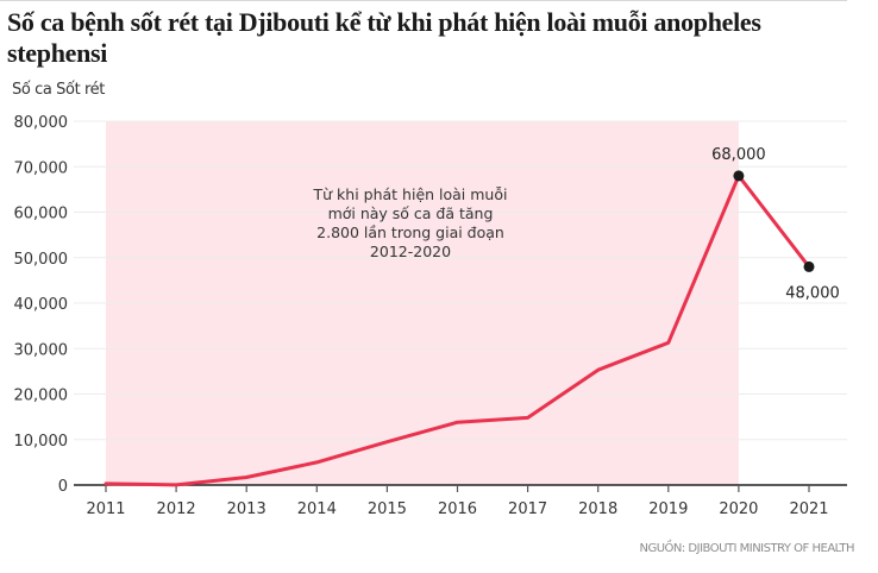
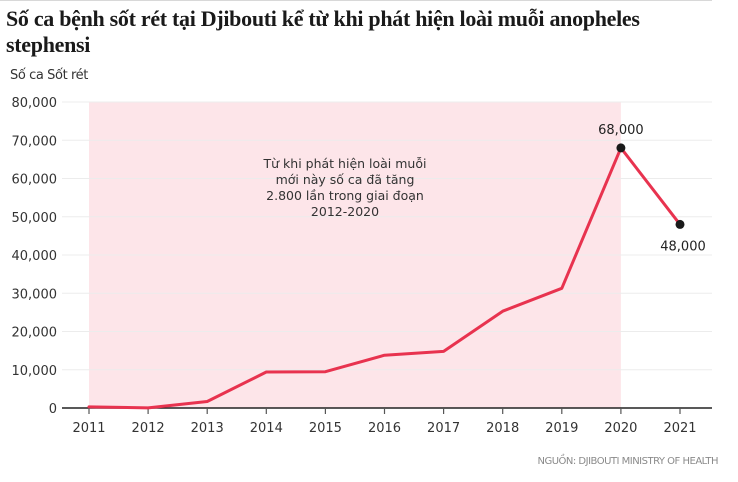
2014: 5000 -> 9000
